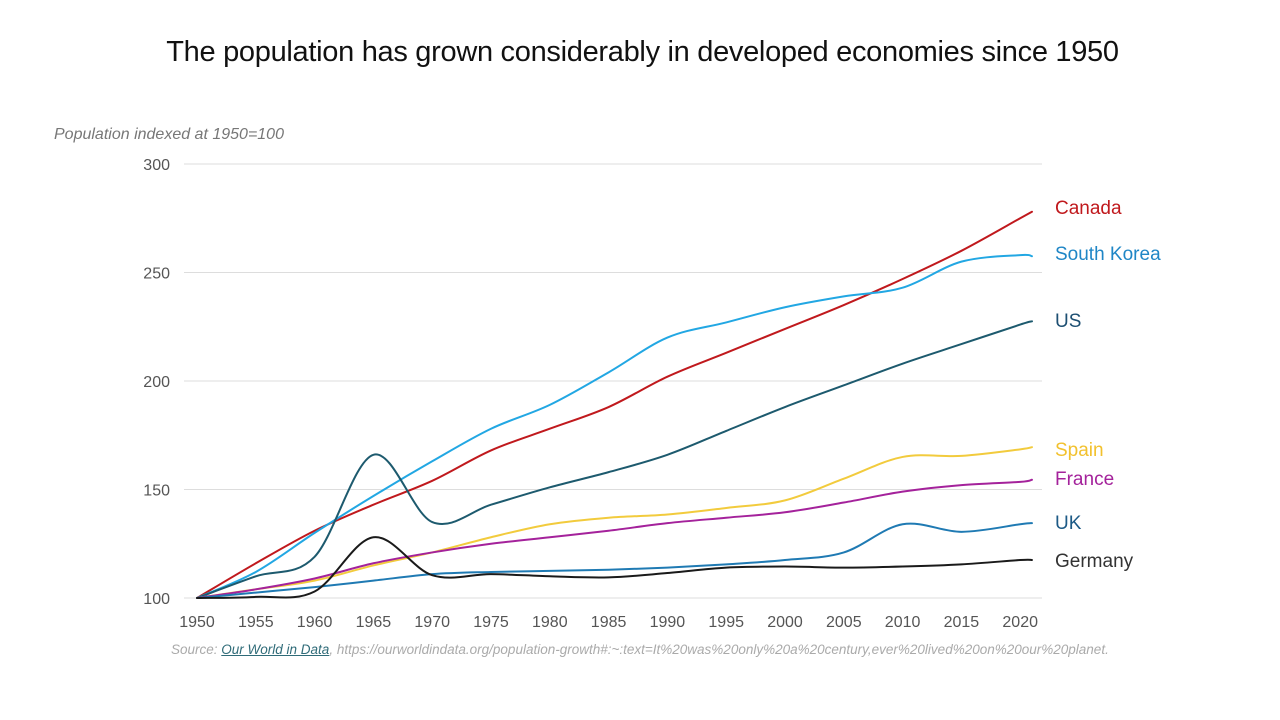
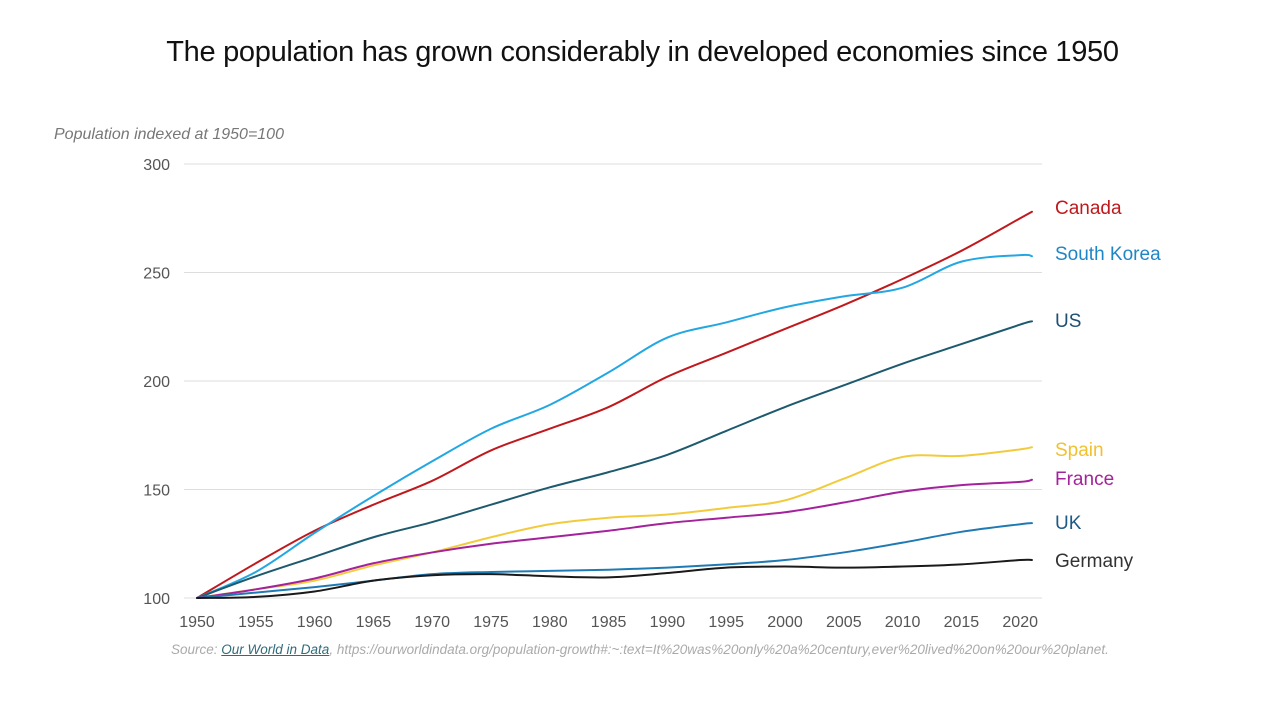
US/1965: 166 -> 128
Germany/1965: 128 -> 108
UK/2010: 134 -> 126
